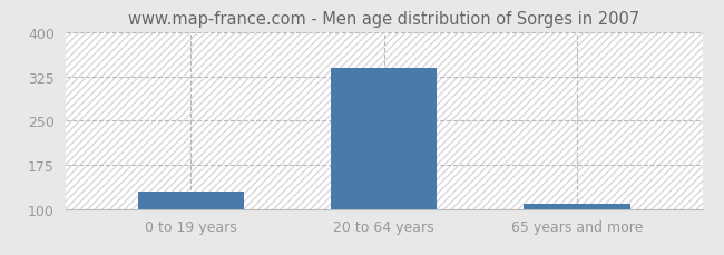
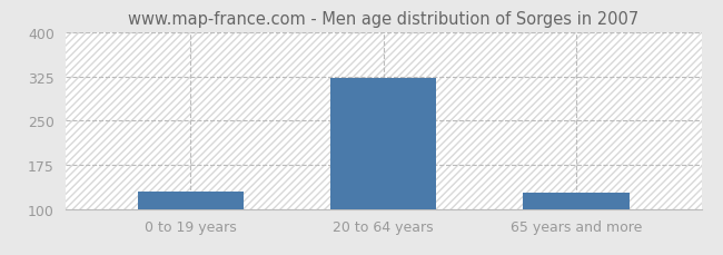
20 to 64 years: 340 -> 322
65 years and more: 108 -> 128
